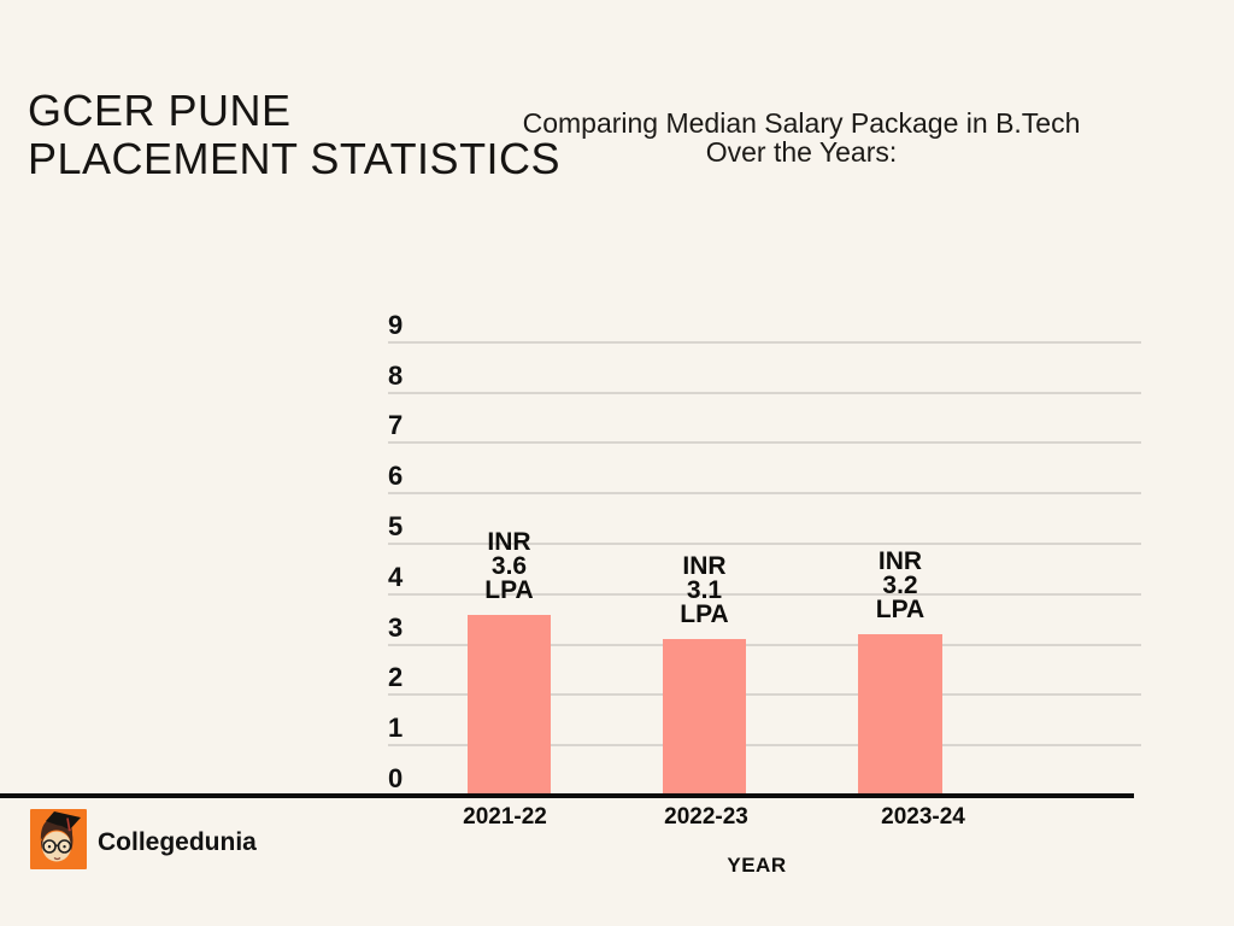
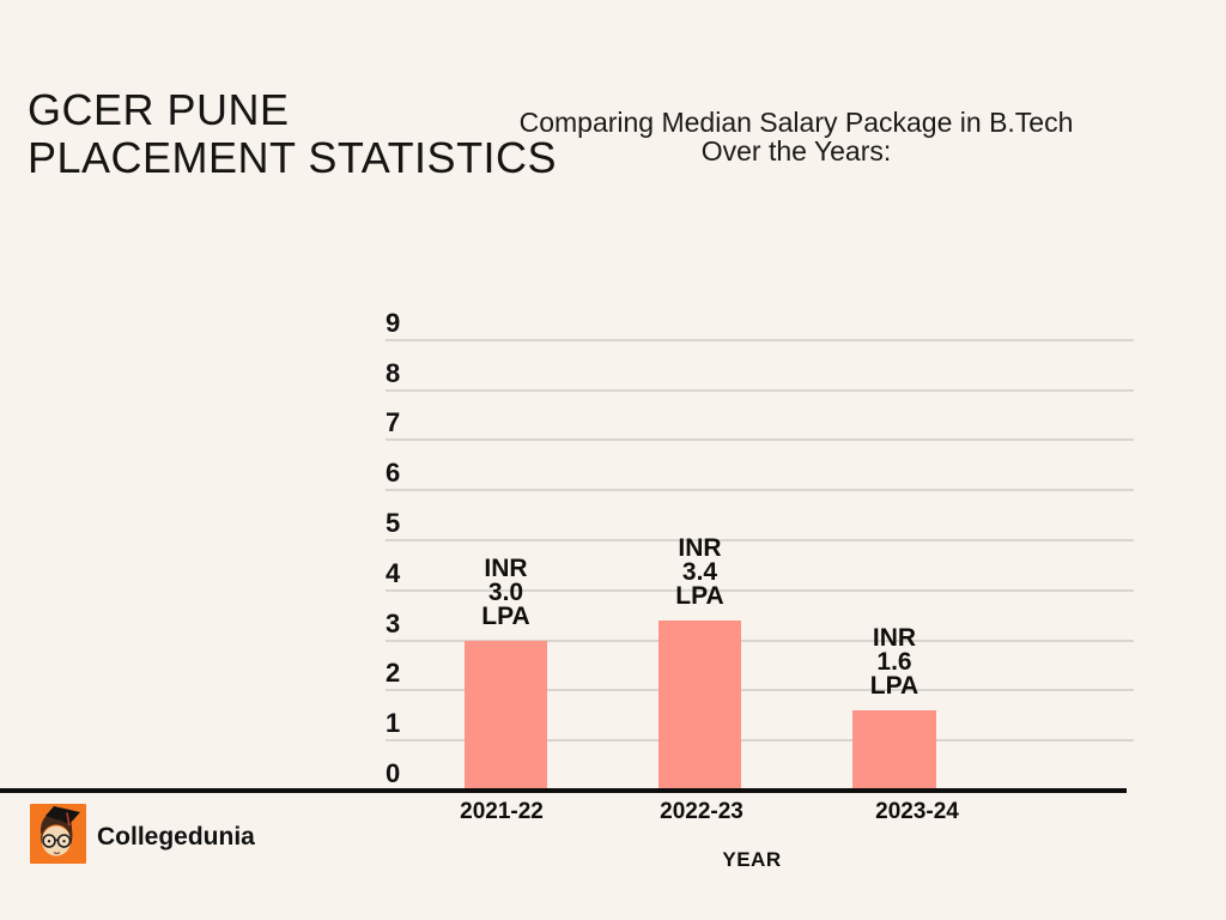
2021-22: 3.6 -> 3.0
2022-23: 3.1 -> 3.4
2023-24: 3.2 -> 1.6
